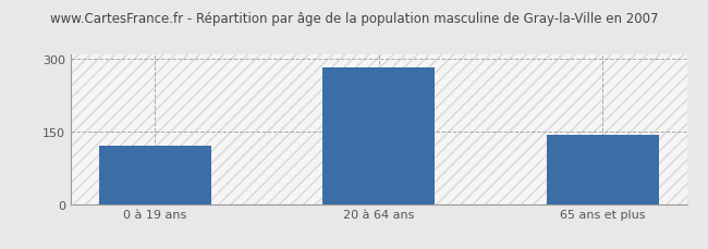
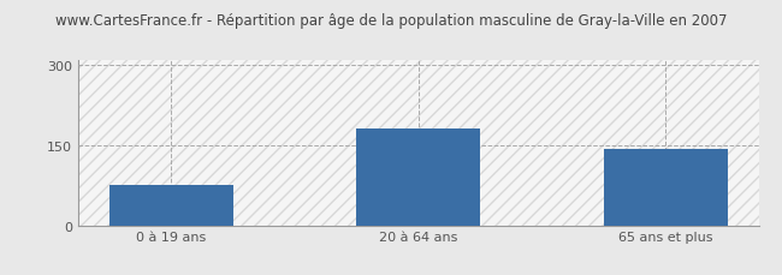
0 à 19 ans: 120 -> 75
20 à 64 ans: 283 -> 180
